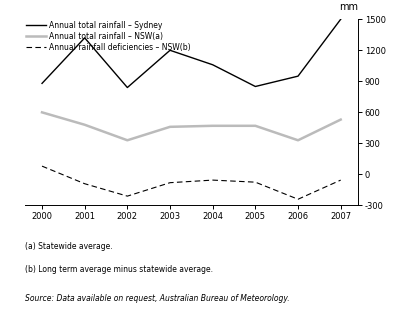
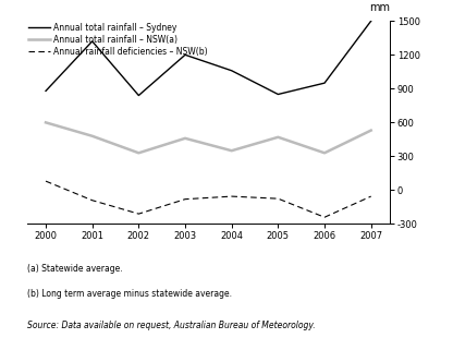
Annual total rainfall – NSW(a)/2004: 470 -> 350
